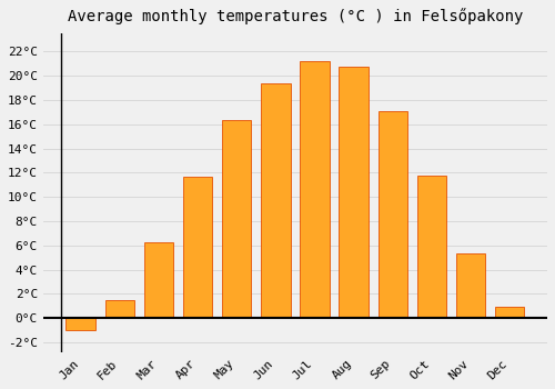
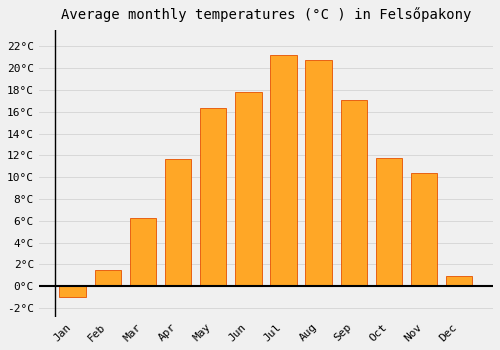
Jun: 19.4°C -> 17.8°C
Nov: 5.3°C -> 10.4°C
